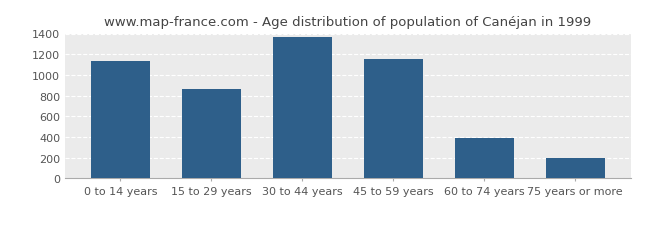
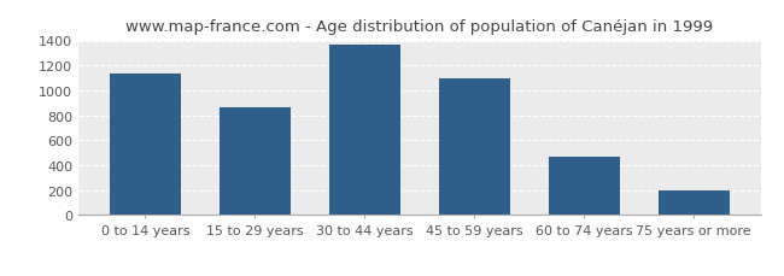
45 to 59 years: 1150 -> 1100
60 to 74 years: 390 -> 470
